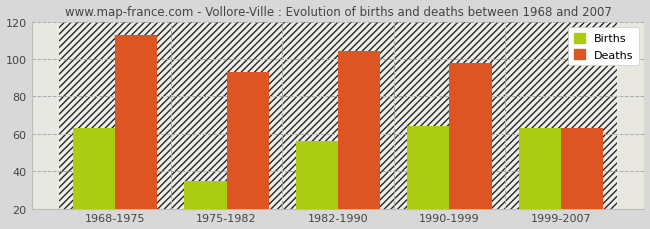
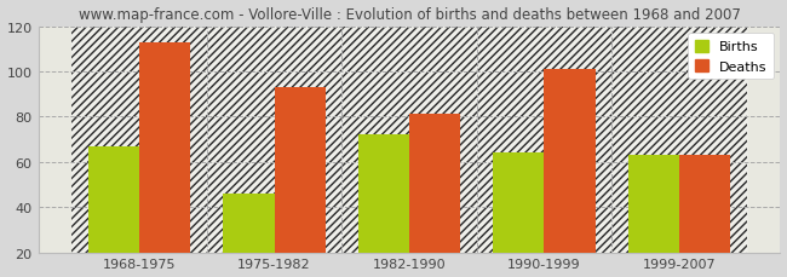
Births/1968-1975: 63 -> 67
Births/1975-1982: 35 -> 46
Births/1982-1990: 56 -> 72
Deaths/1982-1990: 104 -> 81
Deaths/1990-1999: 98 -> 101
